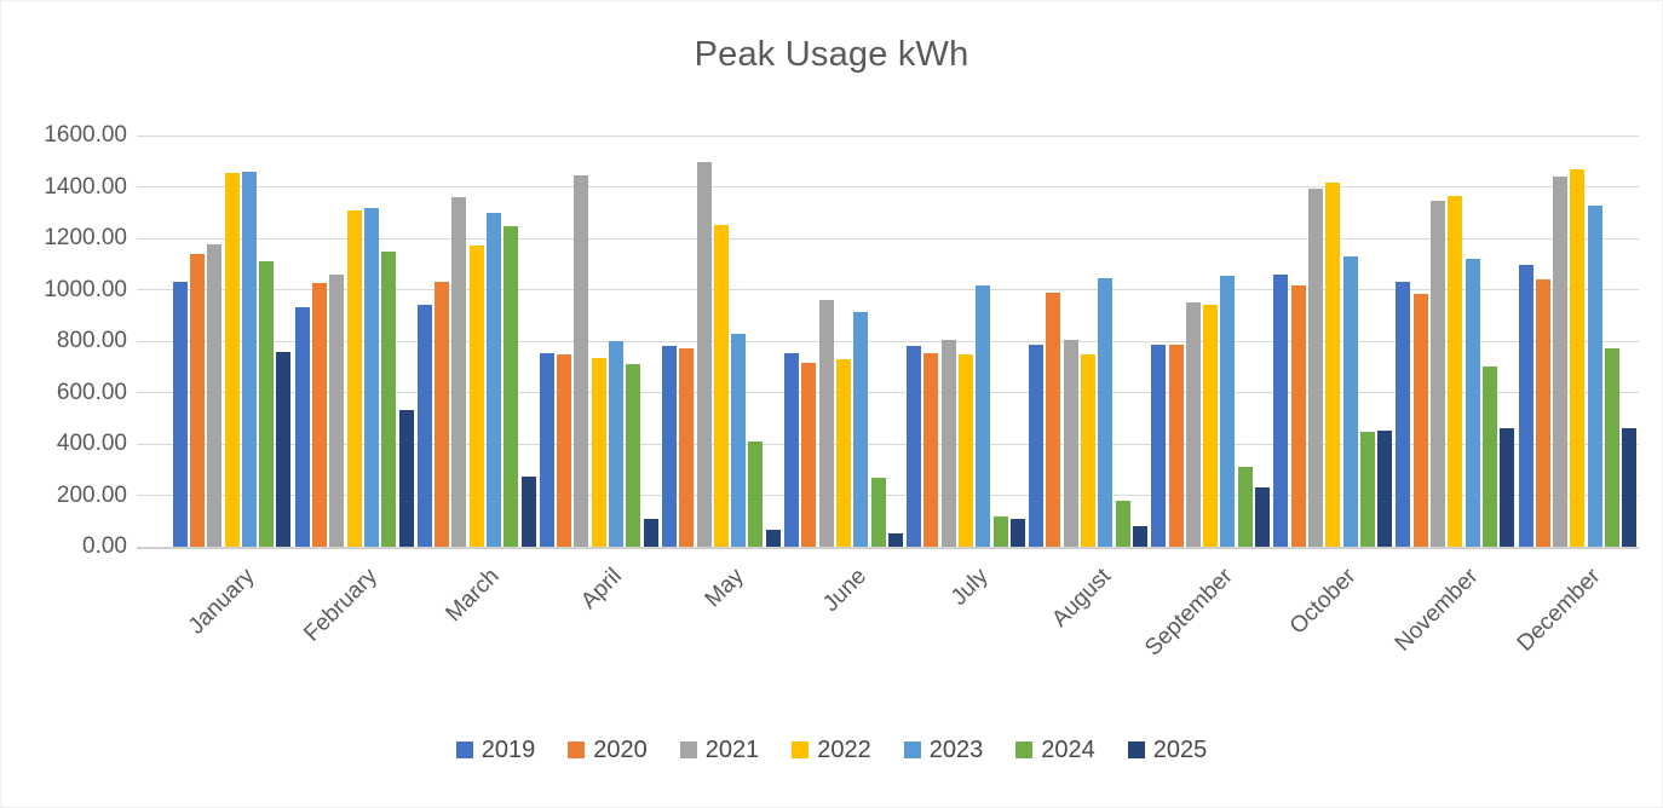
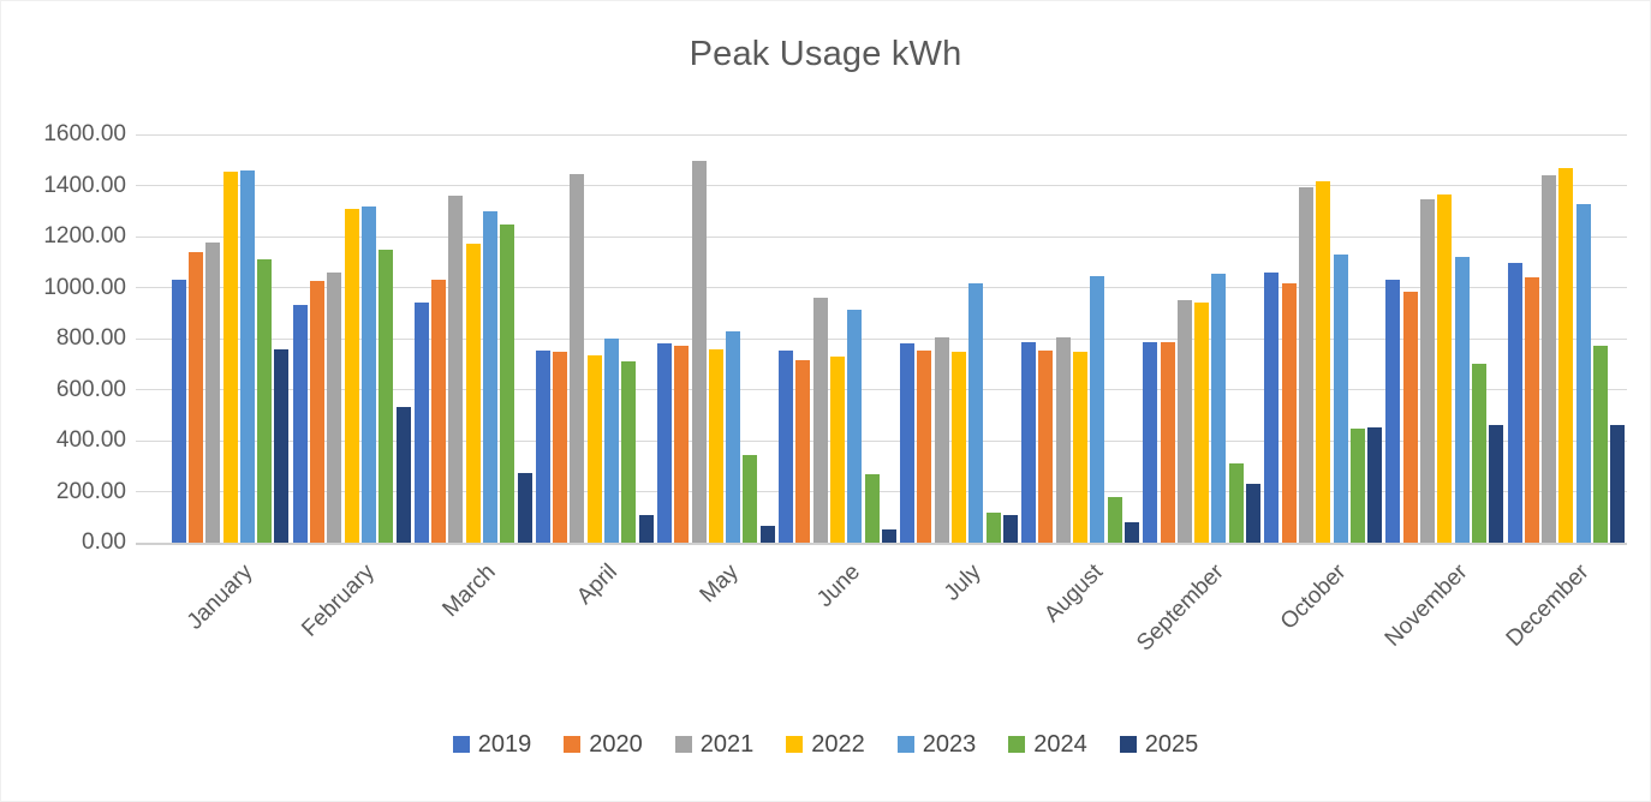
2022/May: 1250 -> 760
2024/May: 410 -> 340
2020/August: 990 -> 760
